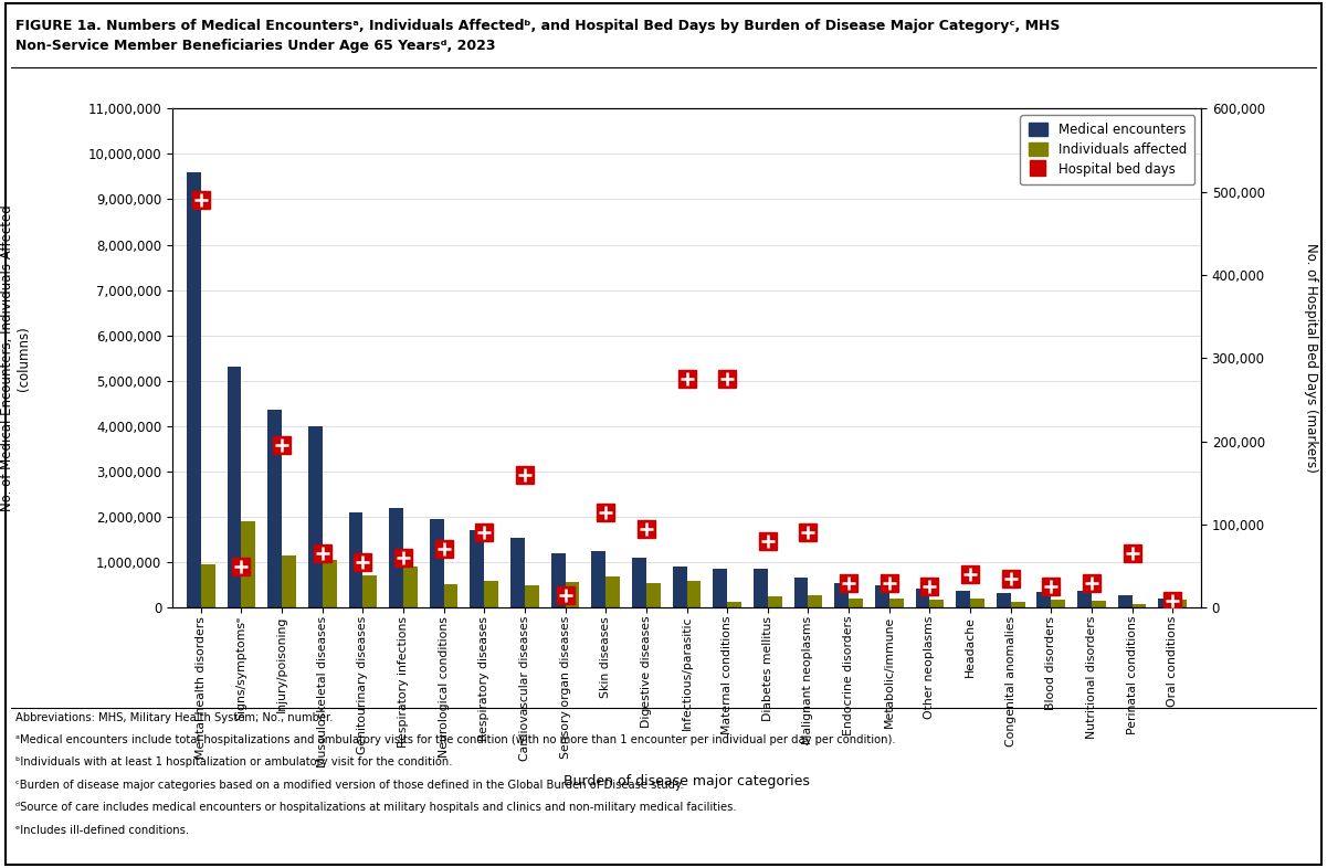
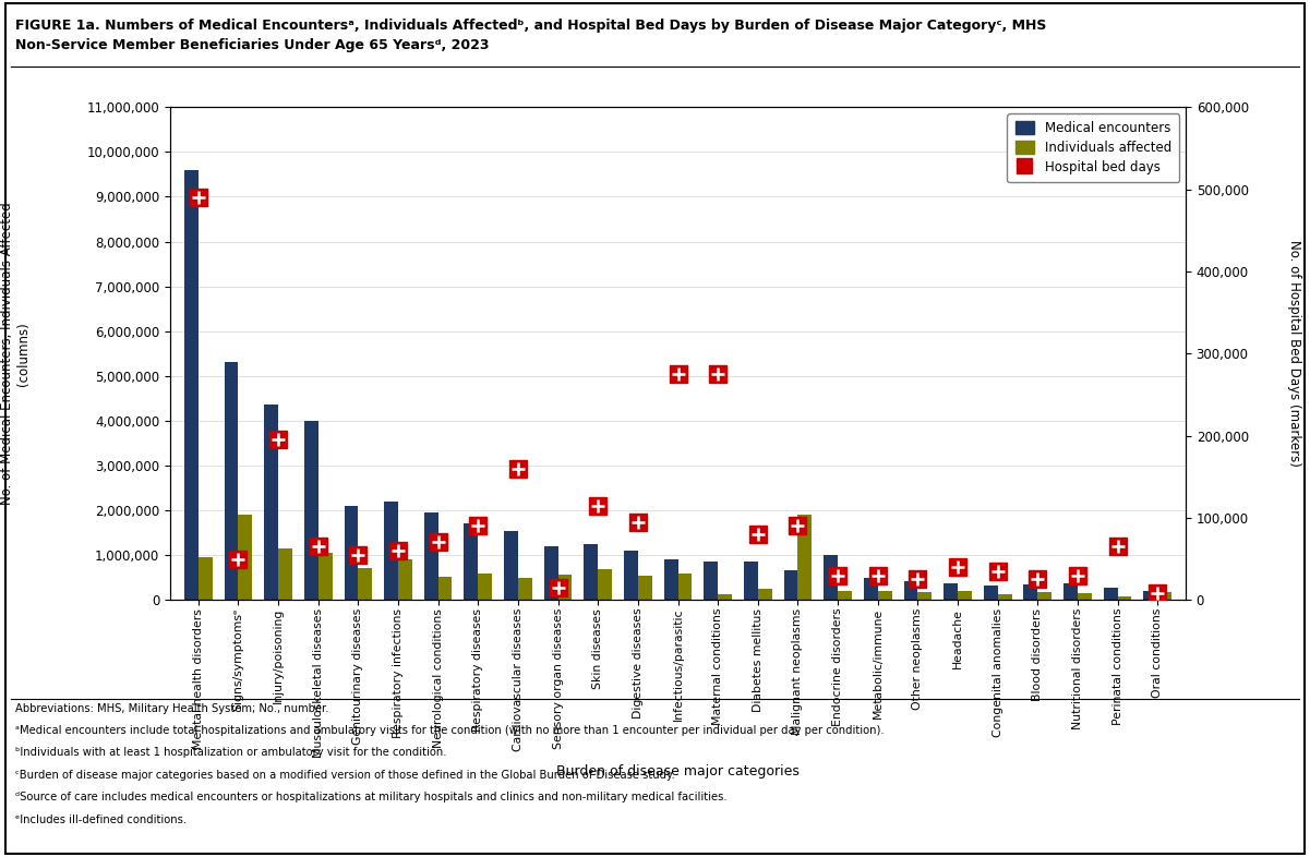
Individuals affected/Malignant neoplasms: 280,000 -> 1,900,000
Medical encounters/Endocrine disorders: 530,000 -> 1,000,000
